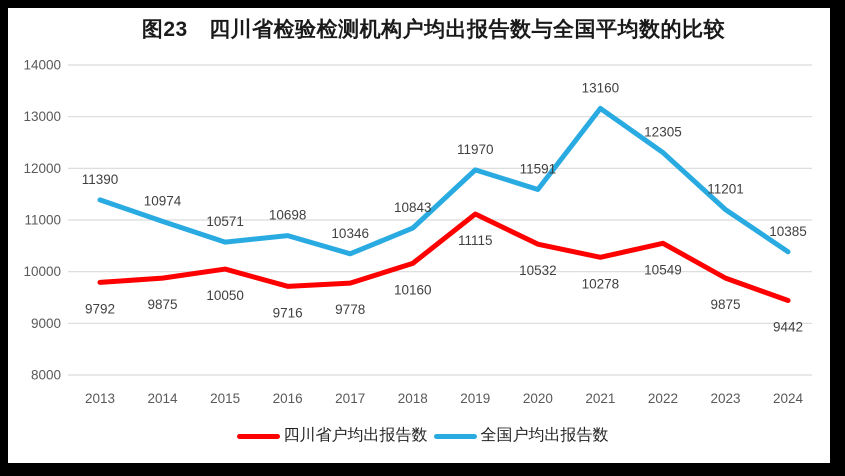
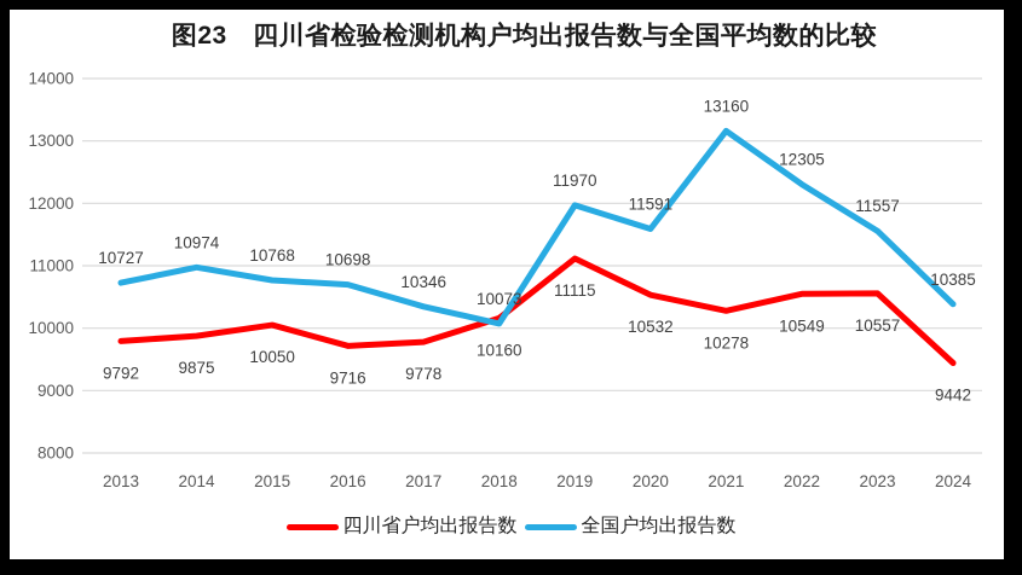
全国户均出报告数/2013: 11390 -> 10727
全国户均出报告数/2015: 10571 -> 10768
全国户均出报告数/2018: 10843 -> 10073
四川省户均出报告数/2023: 9875 -> 10557
全国户均出报告数/2023: 11201 -> 11557
